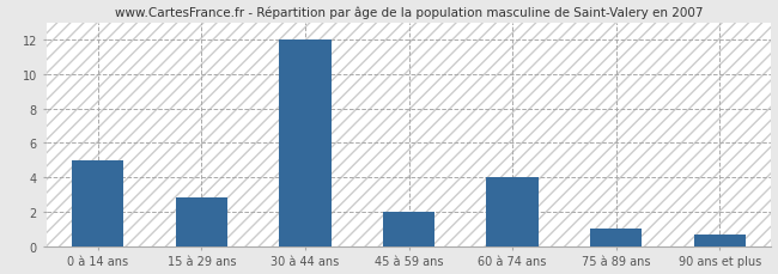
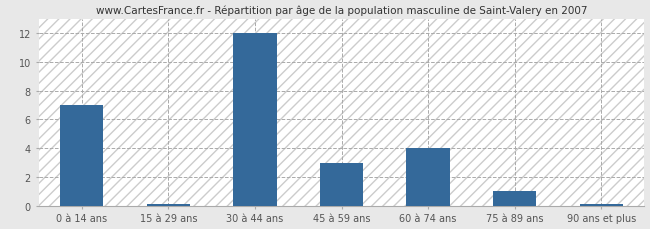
0 à 14 ans: 5.0 -> 7.0
15 à 29 ans: 2.8 -> 0.1
45 à 59 ans: 2.0 -> 3.0
90 ans et plus: 0.7 -> 0.1
